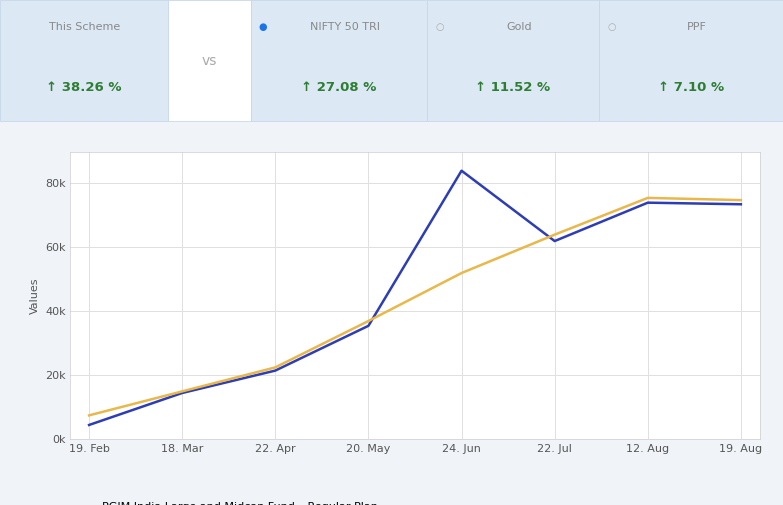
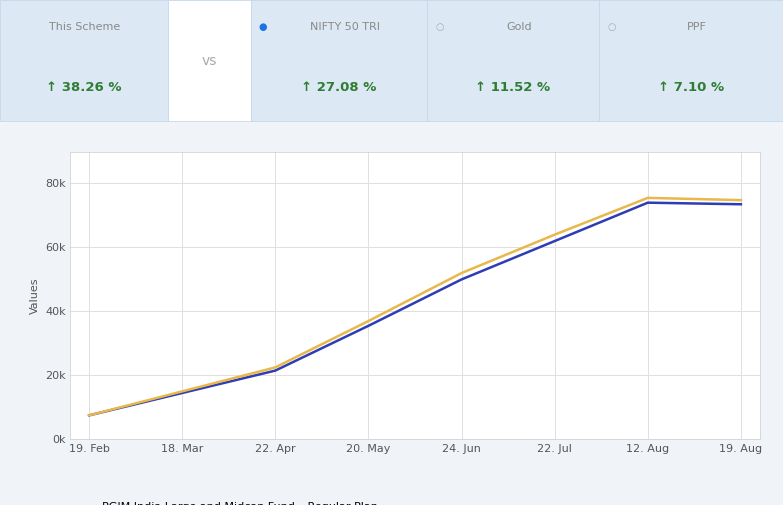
NIFTY 50 TRI/19. Feb: 4.5k -> 7.5k
NIFTY 50 TRI/24. Jun: 84.0k -> 50.0k
